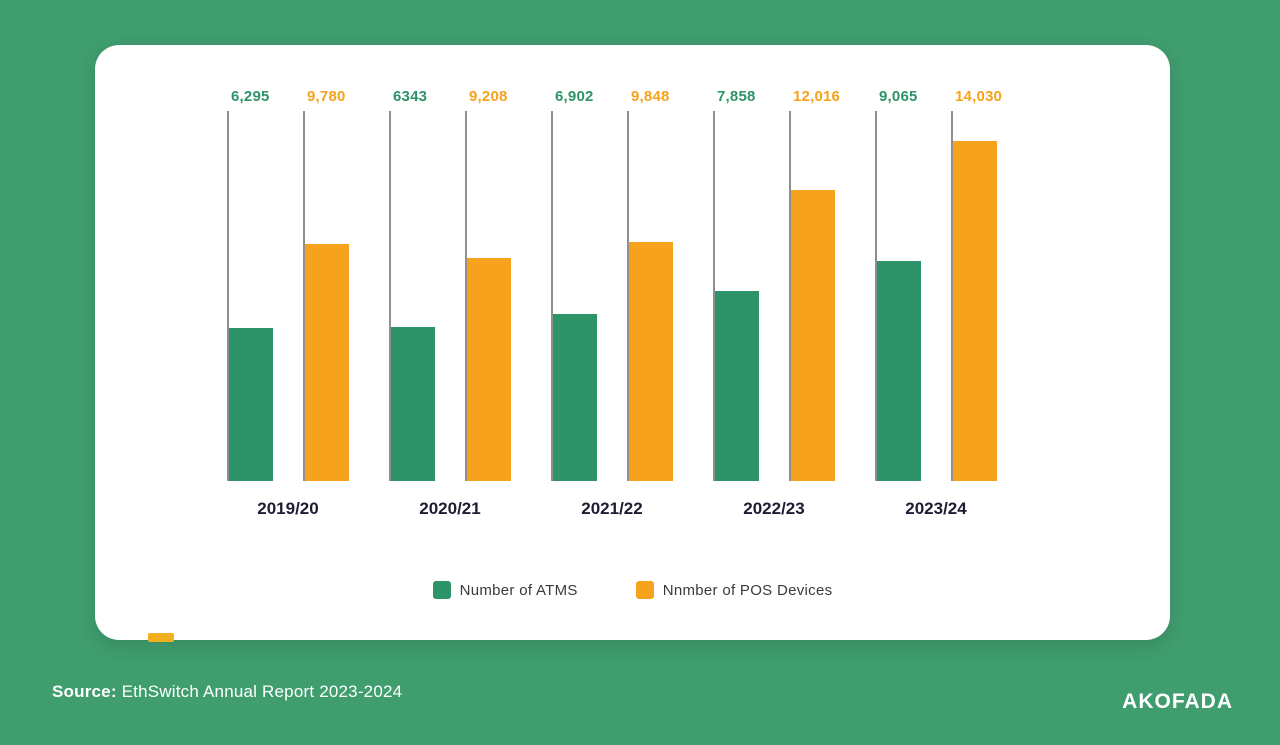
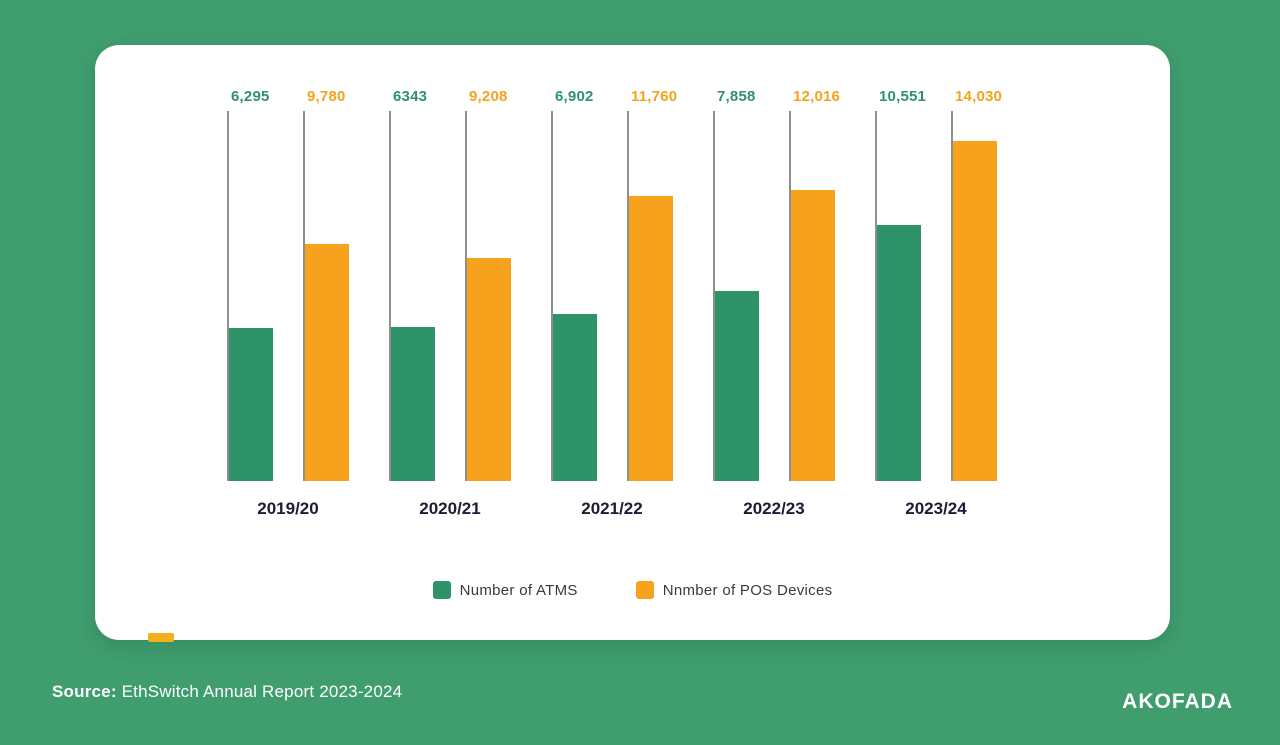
Nnmber of POS Devices/2021/22: 9,848 -> 11,760
Number of ATMS/2023/24: 9,065 -> 10,551
